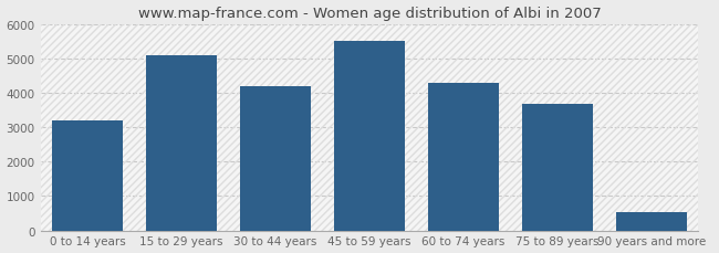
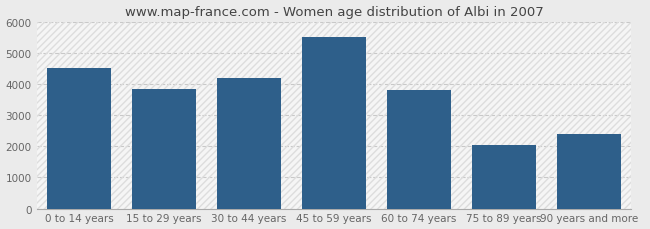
0 to 14 years: 3200 -> 4500
15 to 29 years: 5080 -> 3850
60 to 74 years: 4300 -> 3800
75 to 89 years: 3680 -> 2050
90 years and more: 540 -> 2400
